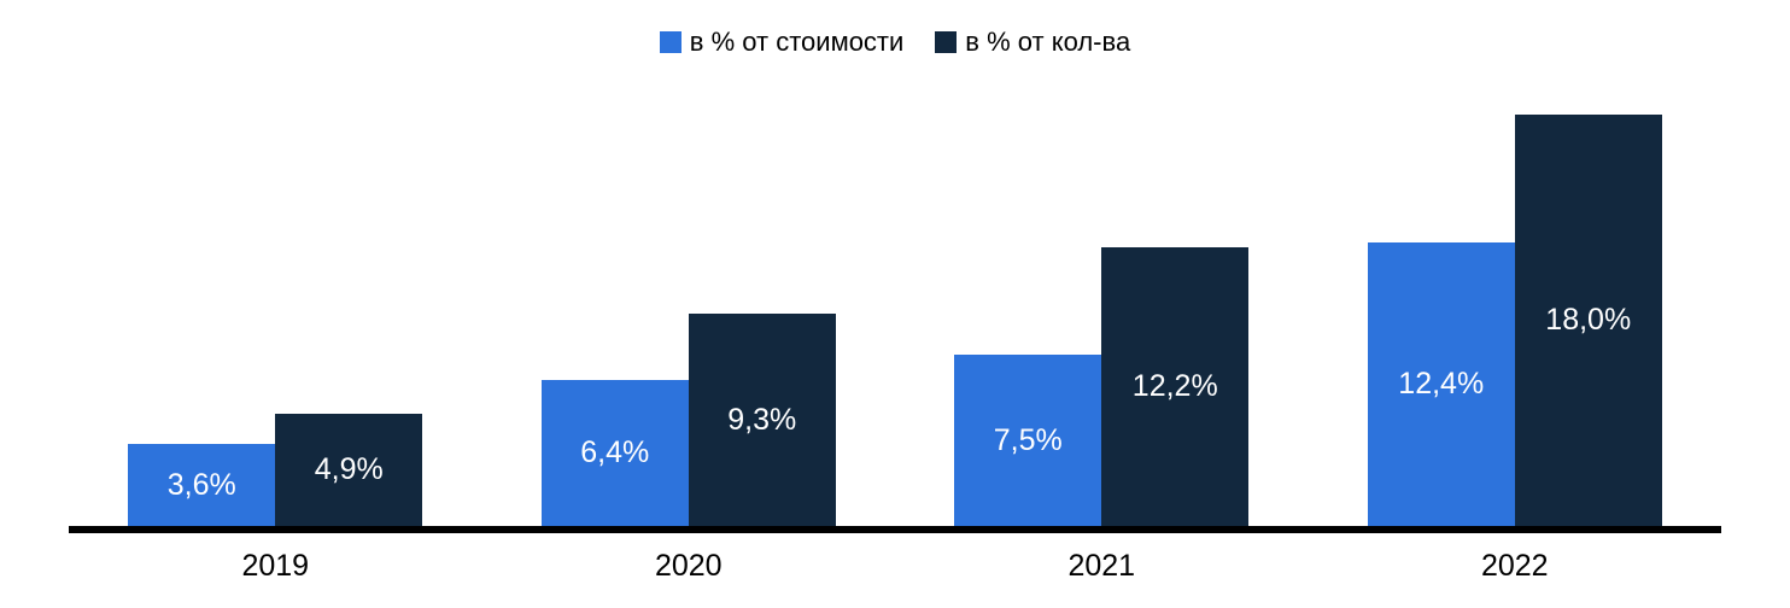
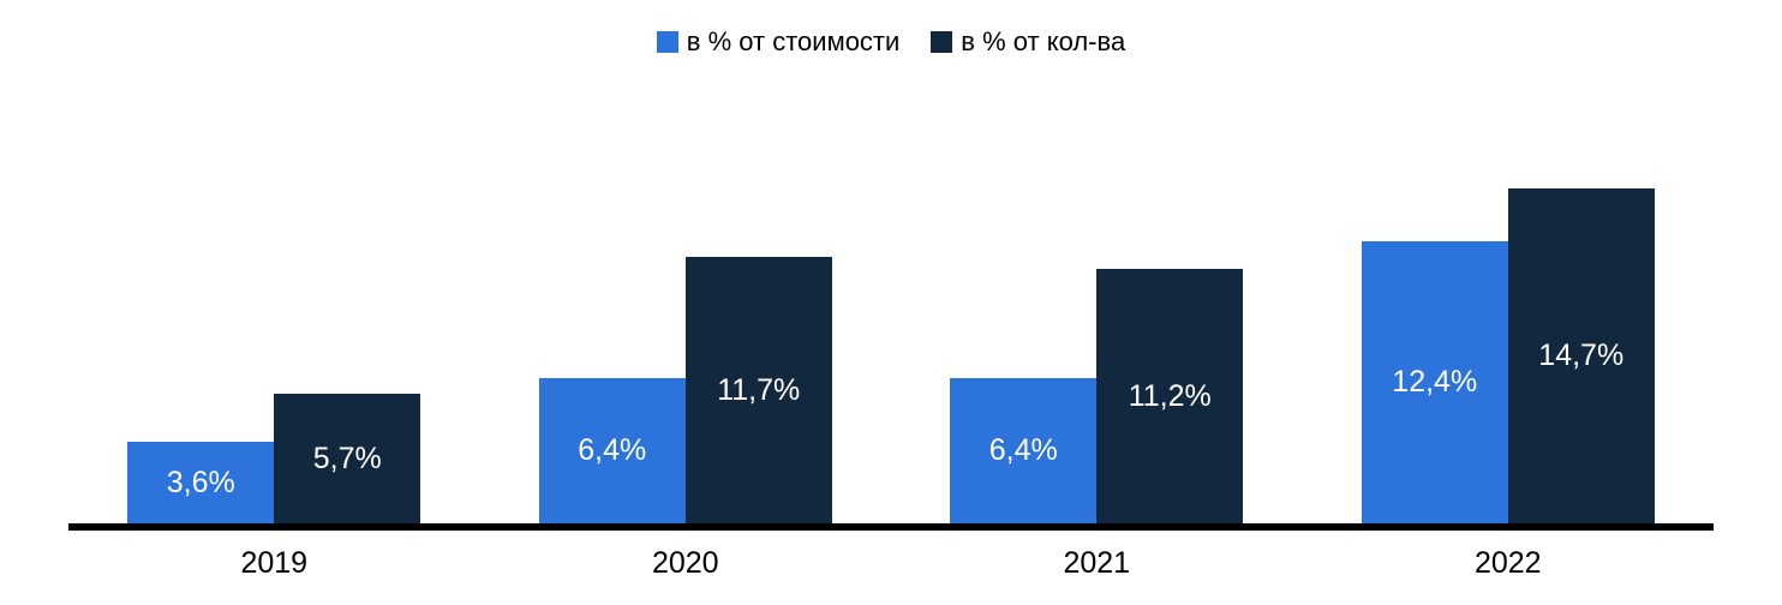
в % от кол-ва/2019: 4,9% -> 5,7%
в % от кол-ва/2020: 9,3% -> 11,7%
в % от стоимости/2021: 7,5% -> 6,4%
в % от кол-ва/2021: 12,2% -> 11,2%
в % от кол-ва/2022: 18,0% -> 14,7%
